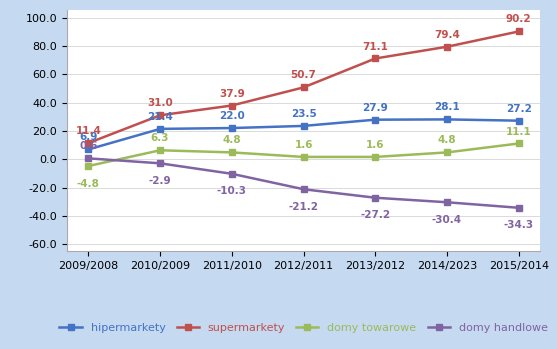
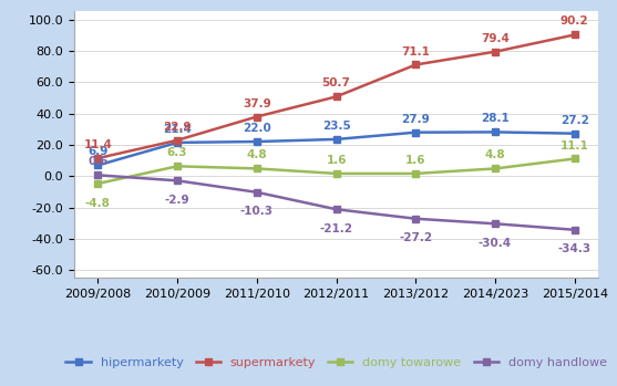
supermarkety/2010/2009: 31 -> 23
